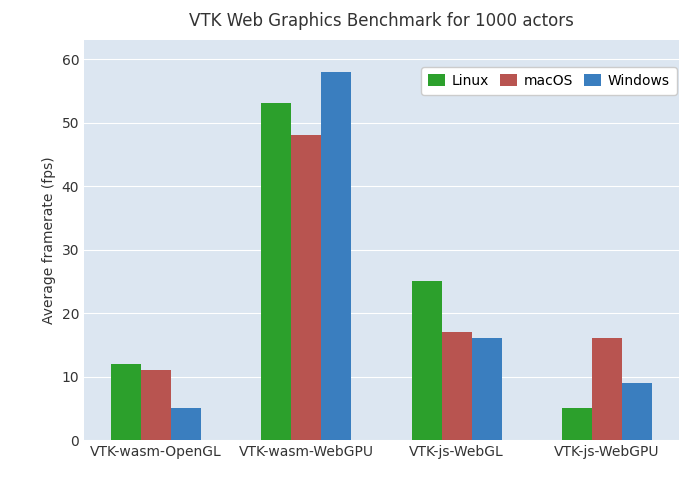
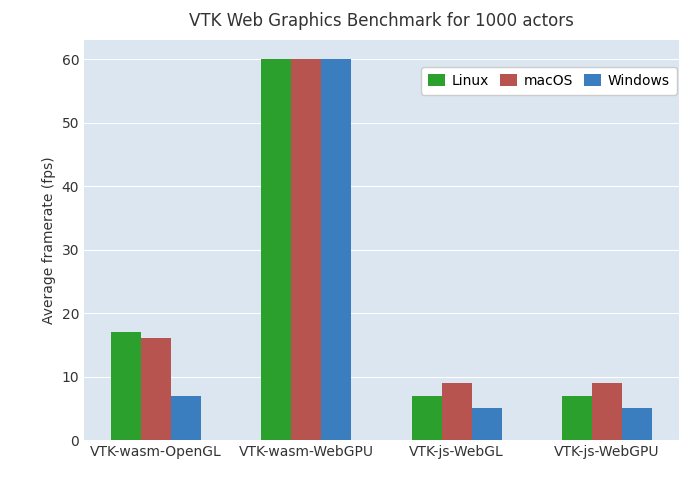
Linux/VTK-wasm-OpenGL: 12 -> 17
macOS/VTK-wasm-OpenGL: 11 -> 16
Windows/VTK-wasm-OpenGL: 5 -> 7
Linux/VTK-wasm-WebGPU: 53 -> 60
macOS/VTK-wasm-WebGPU: 48 -> 60
Windows/VTK-wasm-WebGPU: 58 -> 60
Linux/VTK-js-WebGL: 25 -> 7
macOS/VTK-js-WebGL: 17 -> 9
Windows/VTK-js-WebGL: 16 -> 5
Linux/VTK-js-WebGPU: 5 -> 7
macOS/VTK-js-WebGPU: 16 -> 9
Windows/VTK-js-WebGPU: 9 -> 5
